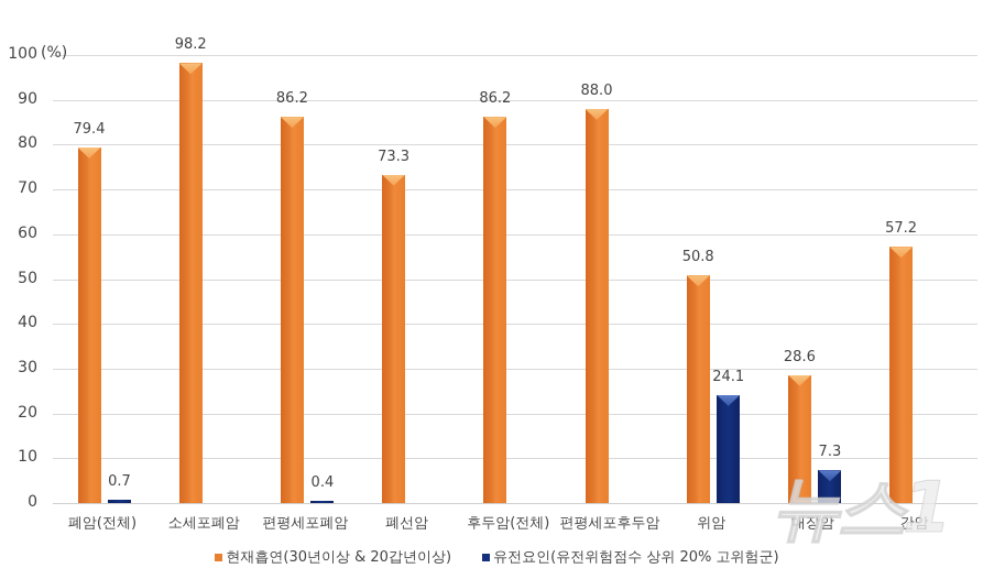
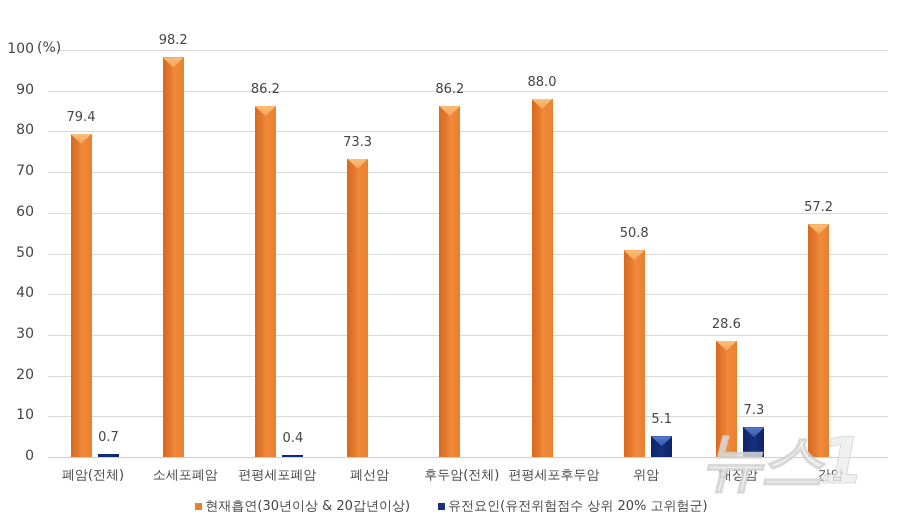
유전요인(유전위험점수 상위 20% 고위험군)/위암: 24.1 -> 5.1
